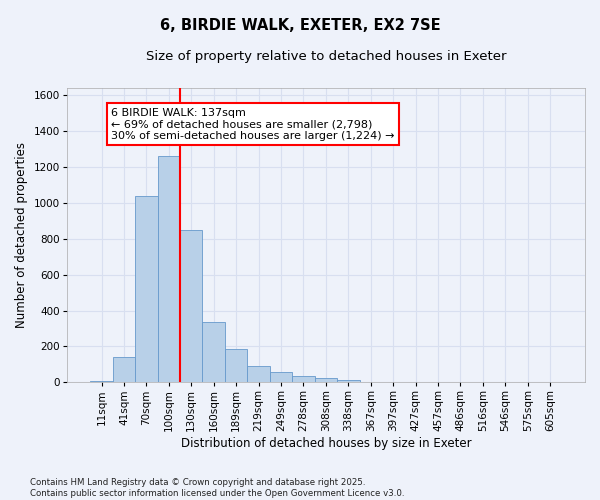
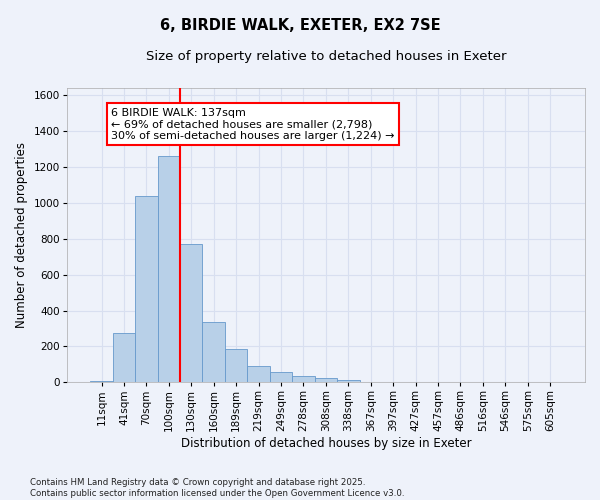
41sqm: 140 -> 280
130sqm: 850 -> 770
